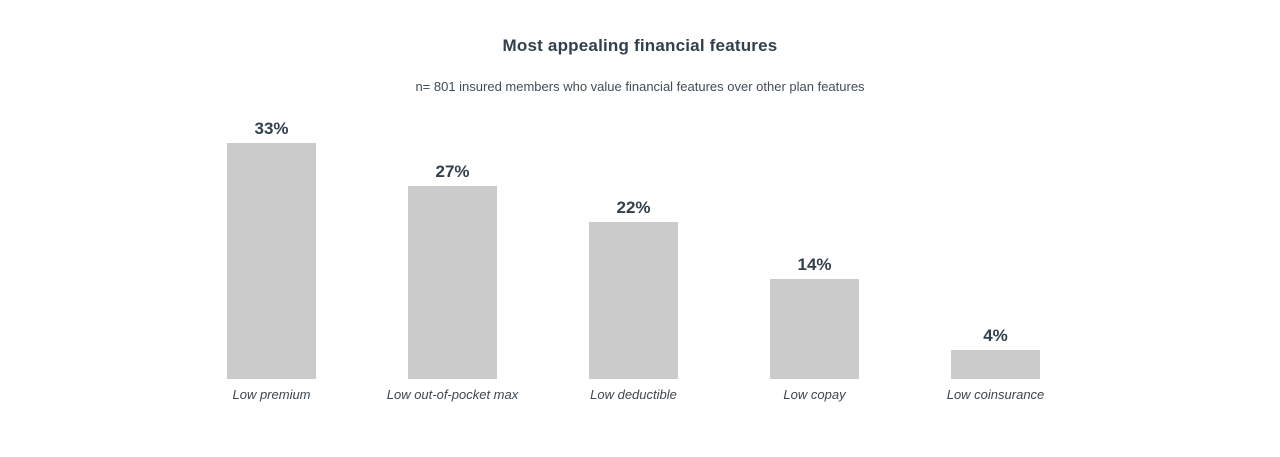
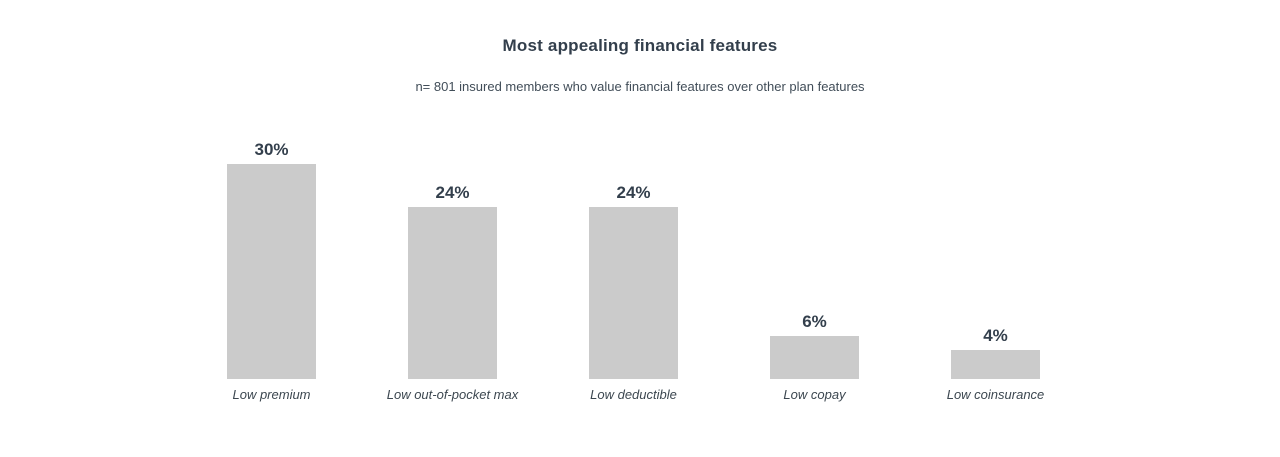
Low premium: 33% -> 30%
Low out-of-pocket max: 27% -> 24%
Low deductible: 22% -> 24%
Low copay: 14% -> 6%
